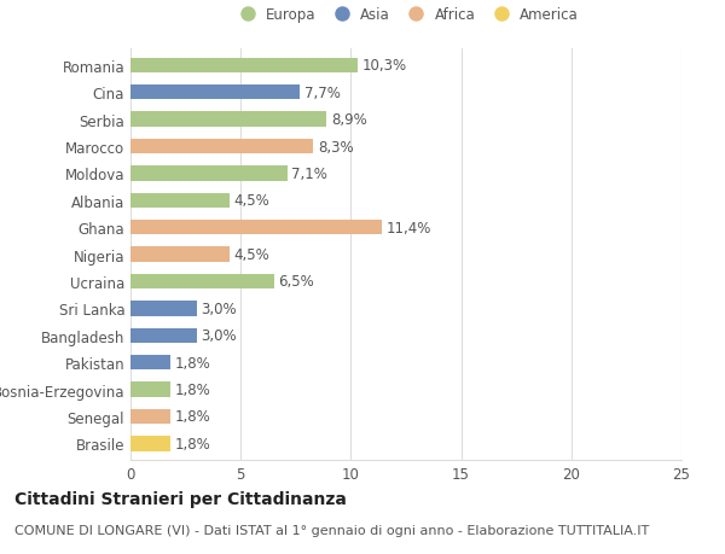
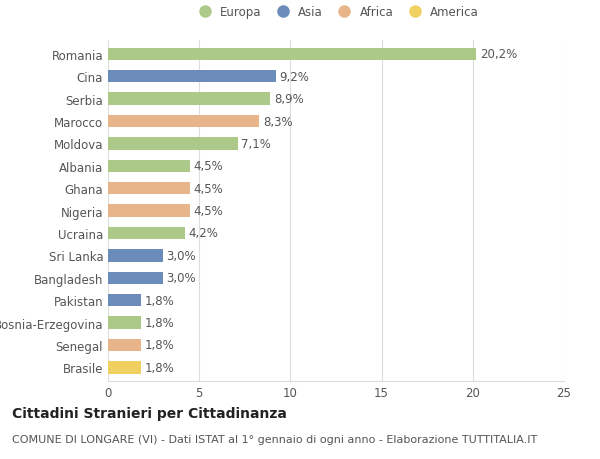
Romania: 10,3% -> 20,2%
Cina: 7,7% -> 9,2%
Ghana: 11,4% -> 4,5%
Ucraina: 6,5% -> 4,2%
